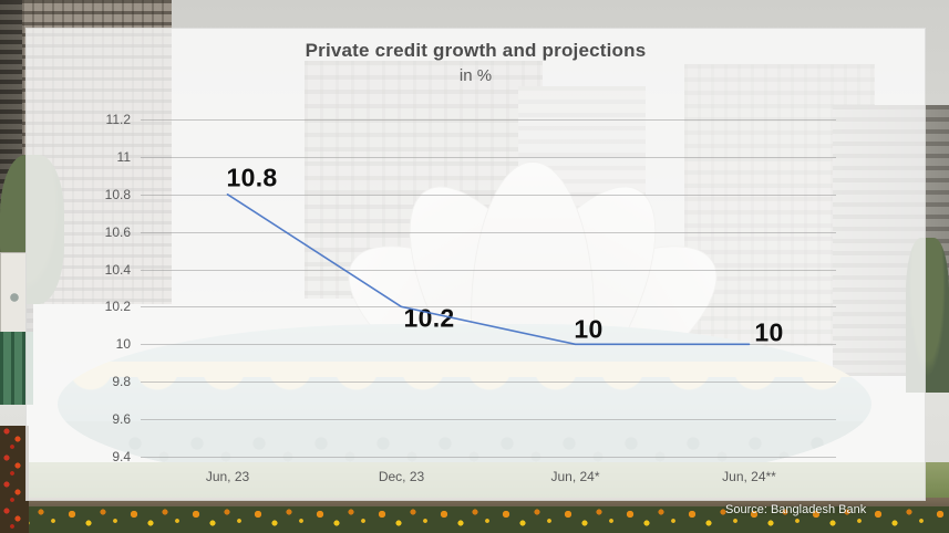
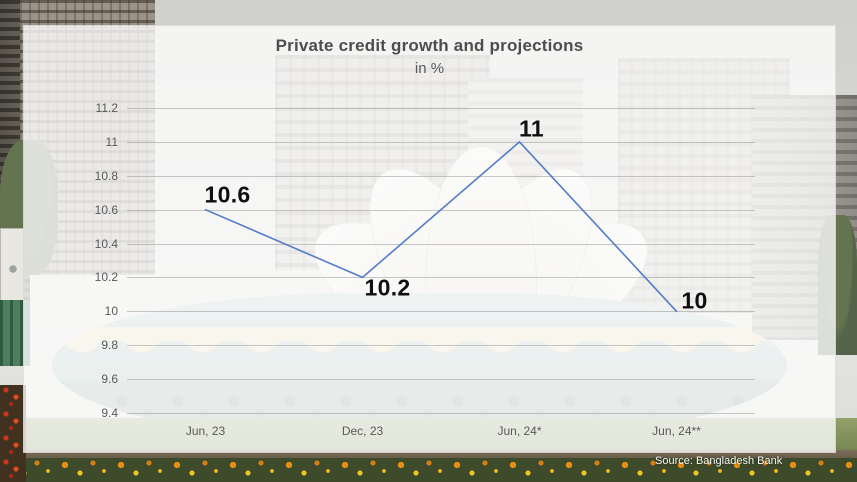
Jun, 23: 10.8 -> 10.6
Jun, 24*: 10 -> 11
